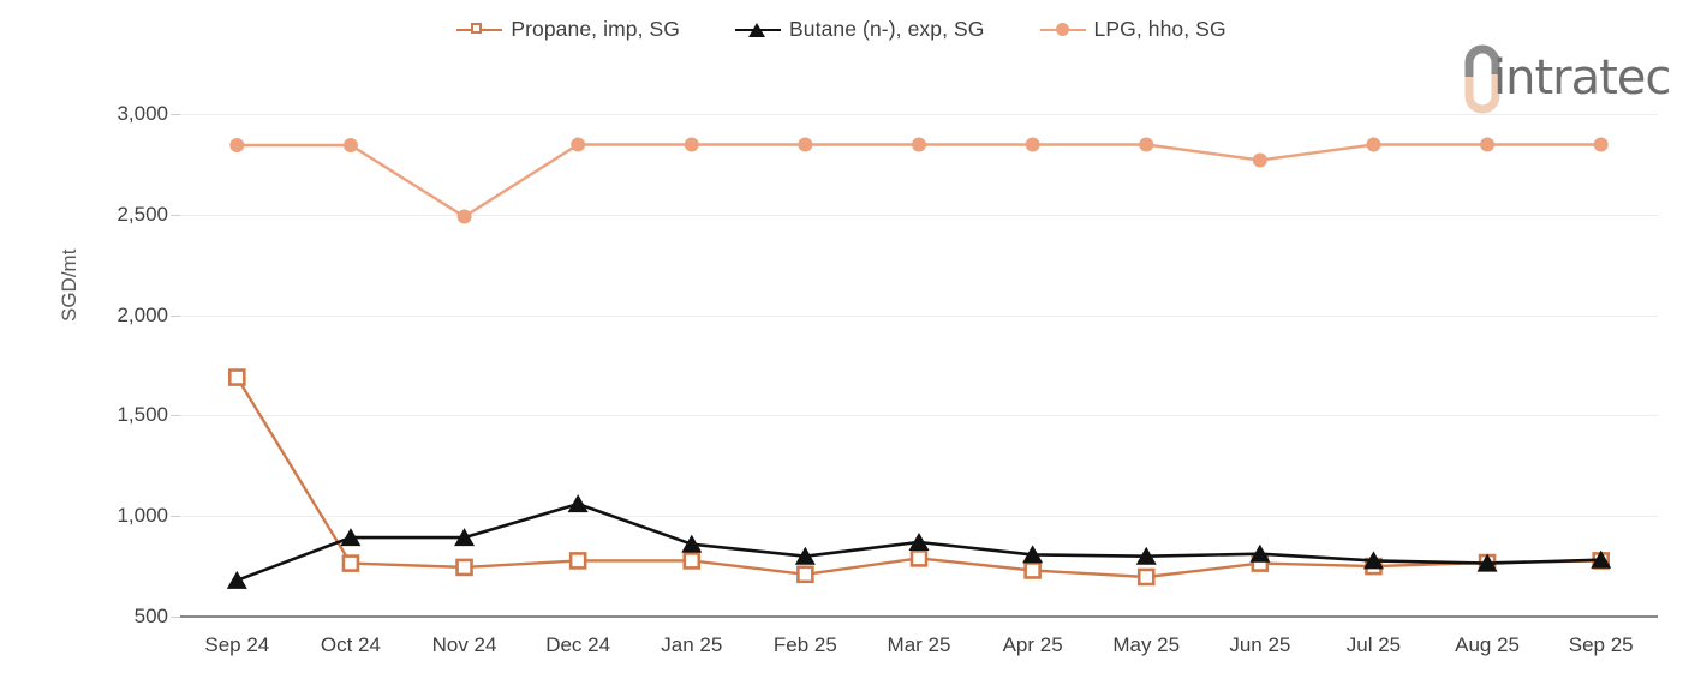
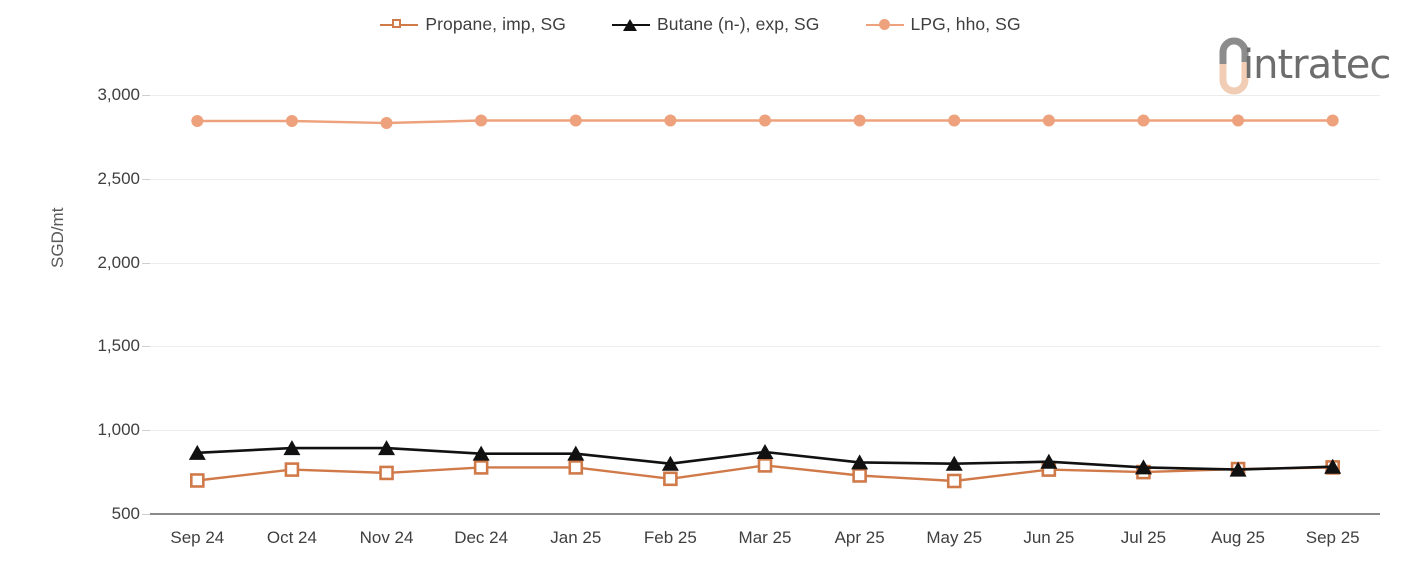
Propane, imp, SG/Sep 24: 1690 -> 700
Butane (n-), exp, SG/Sep 24: 680 -> 860
LPG, hho, SG/Nov 24: 2490 -> 2830
Butane (n-), exp, SG/Dec 24: 1060 -> 860
LPG, hho, SG/Jun 25: 2770 -> 2850
